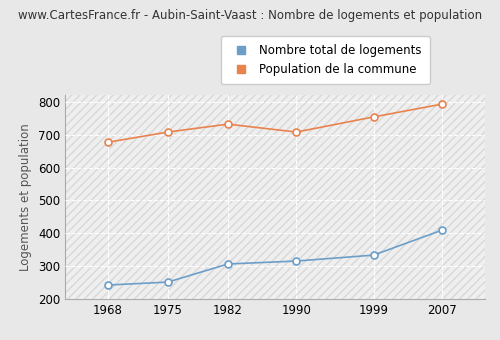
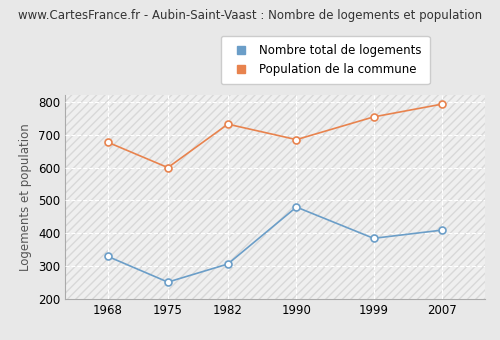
Nombre total de logements/1968: 243 -> 330
Population de la commune/1975: 708 -> 600
Nombre total de logements/1990: 316 -> 480
Population de la commune/1990: 708 -> 685
Nombre total de logements/1999: 334 -> 385
